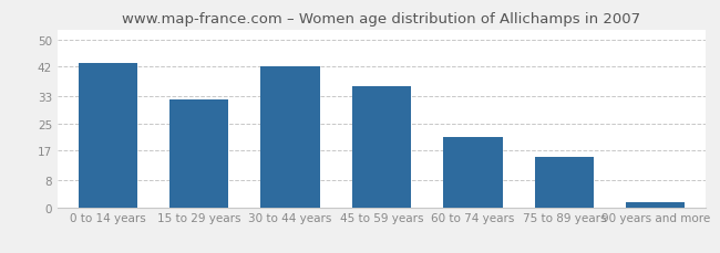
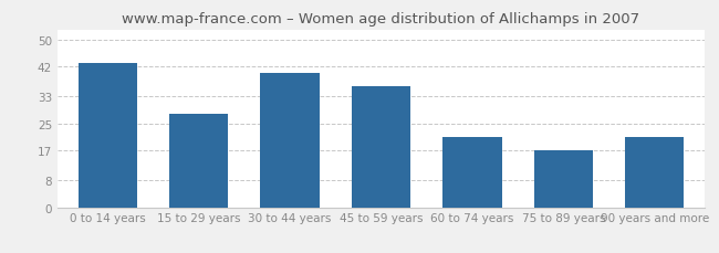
15 to 29 years: 32.0 -> 28.0
30 to 44 years: 42.0 -> 40.0
75 to 89 years: 15.0 -> 17.0
90 years and more: 1.5 -> 21.0
